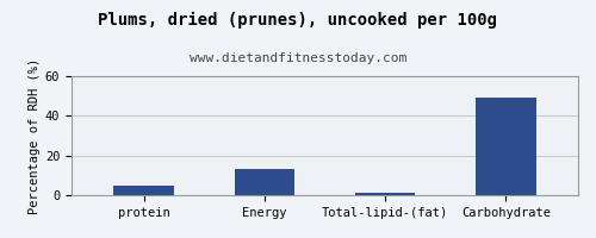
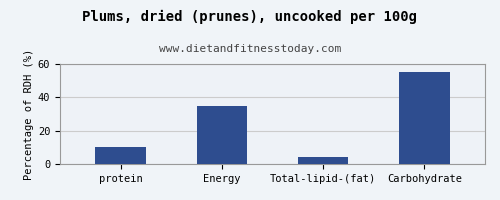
protein: 5 -> 10
Energy: 13 -> 35
Total-lipid-(fat): 1 -> 4
Carbohydrate: 49 -> 55
